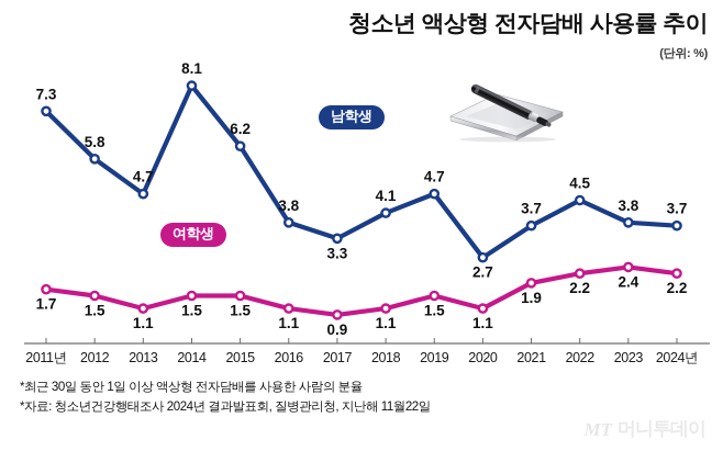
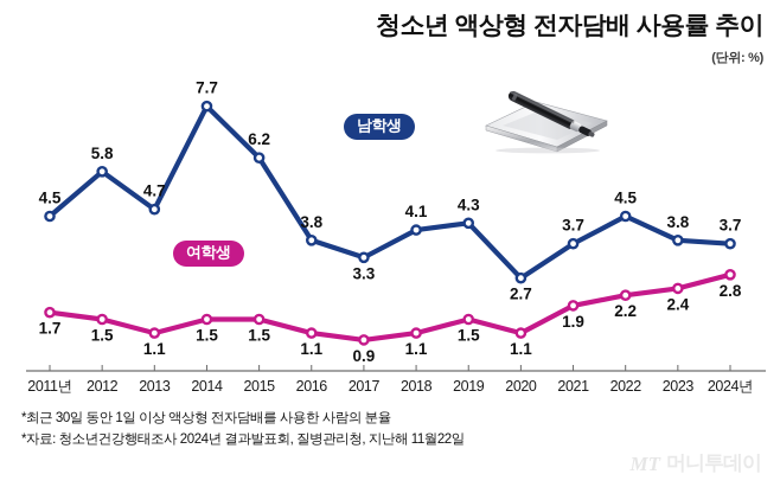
남학생/2011년: 7.3 -> 4.5
남학생/2014: 8.1 -> 7.7
남학생/2019: 4.7 -> 4.3
여학생/2024년: 2.2 -> 2.8
